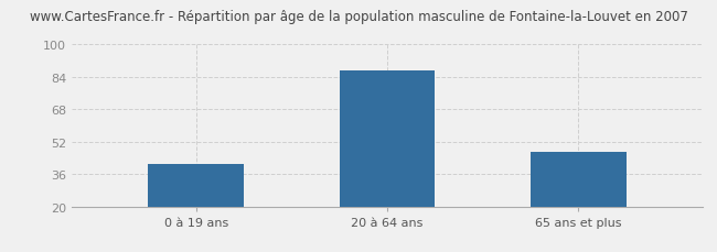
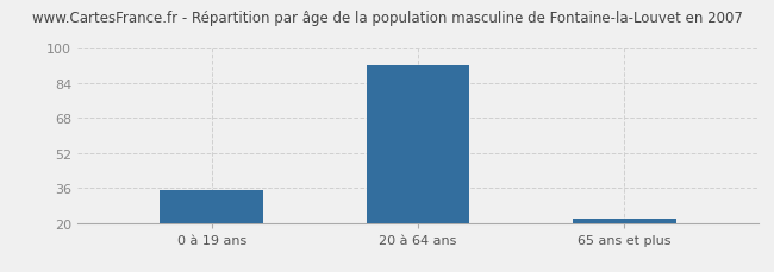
0 à 19 ans: 41 -> 35
20 à 64 ans: 87 -> 92
65 ans et plus: 47 -> 22
